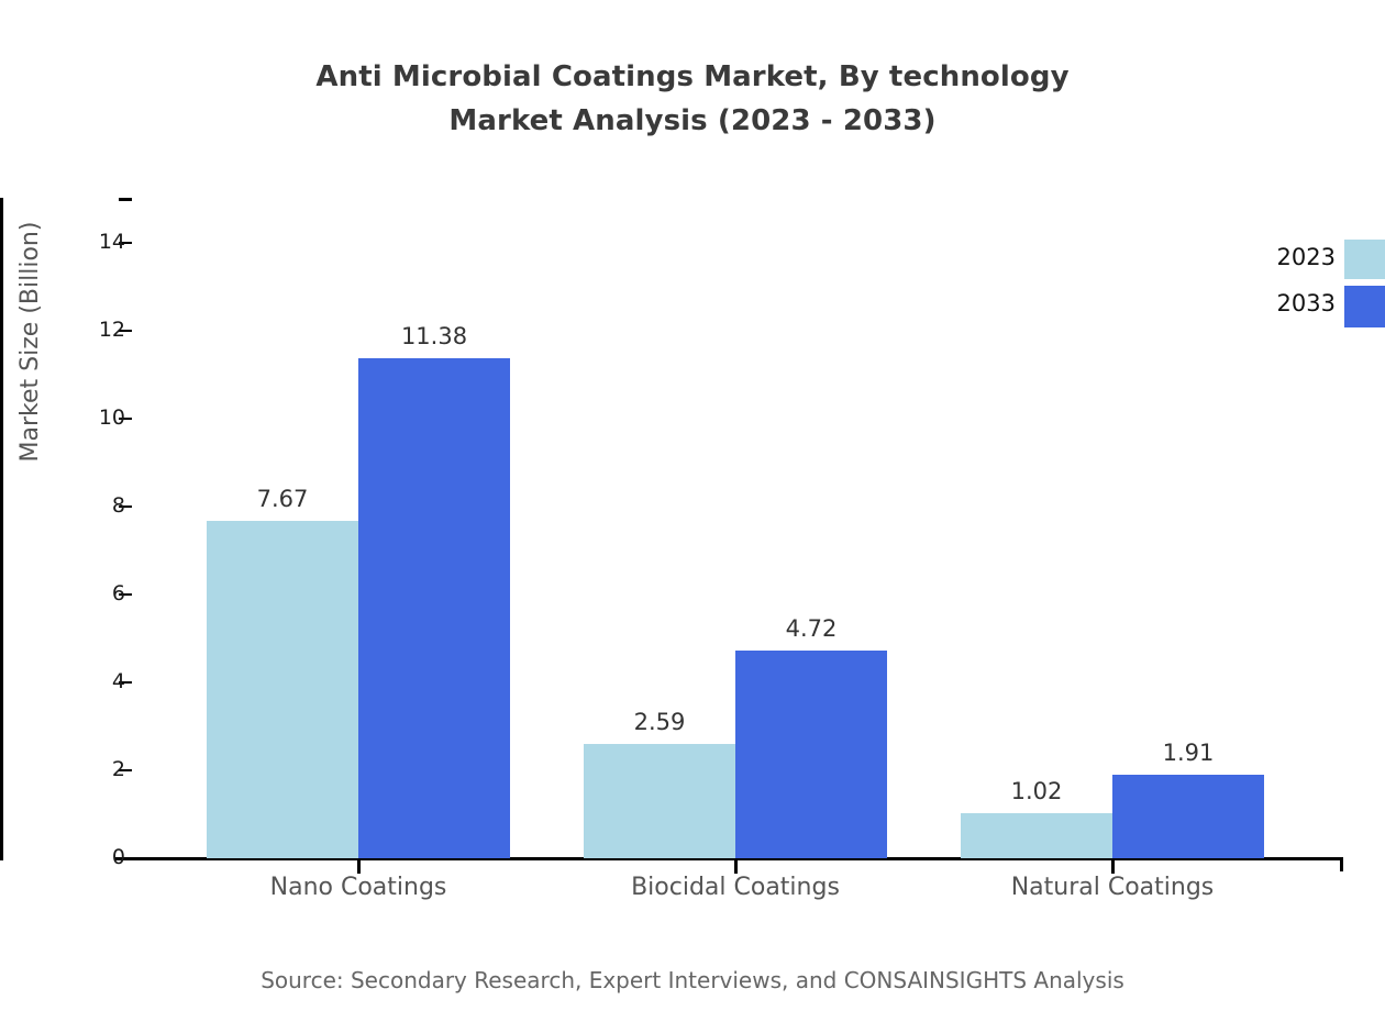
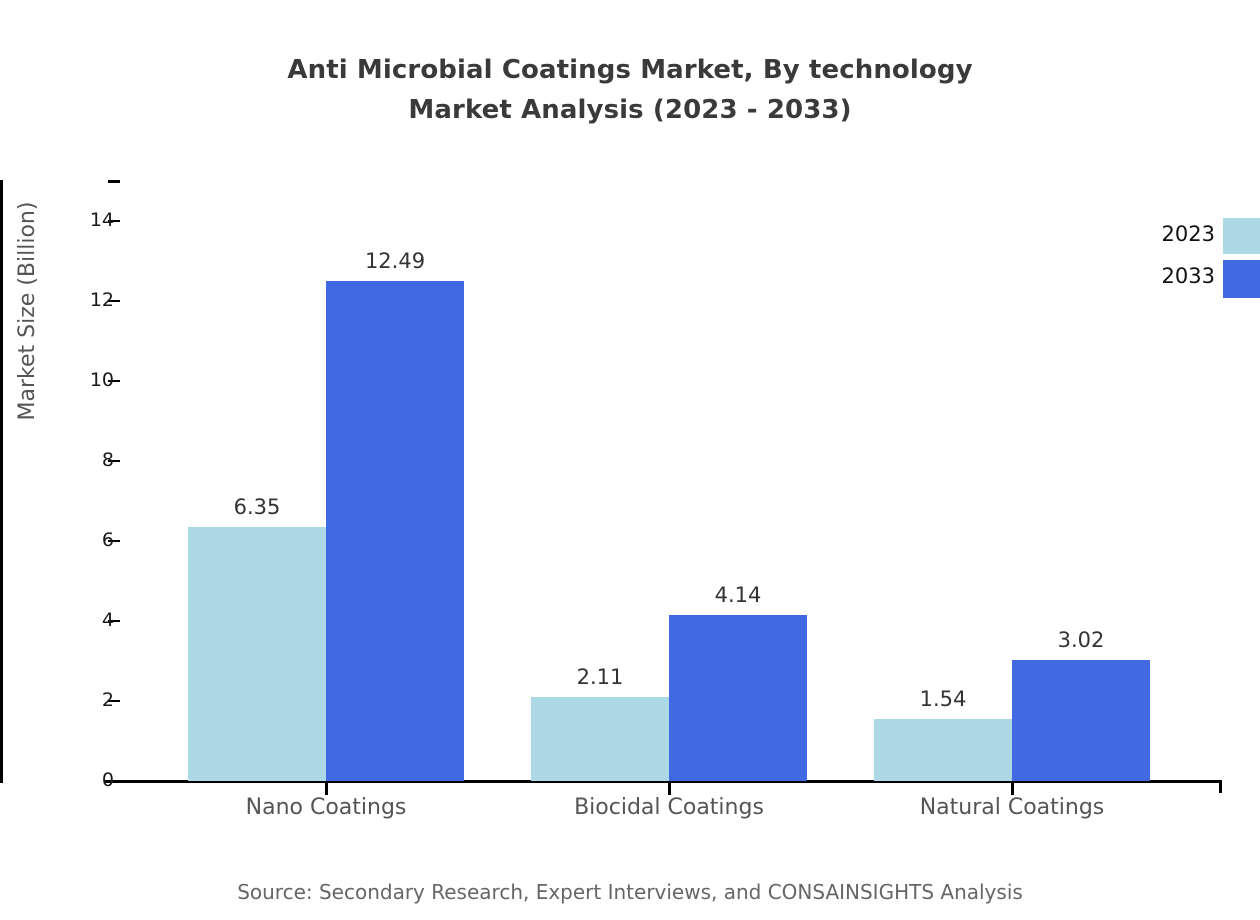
2023/Nano Coatings: 7.67 -> 6.35
2033/Nano Coatings: 11.38 -> 12.49
2023/Biocidal Coatings: 2.59 -> 2.11
2033/Biocidal Coatings: 4.72 -> 4.14
2023/Natural Coatings: 1.02 -> 1.54
2033/Natural Coatings: 1.91 -> 3.02
